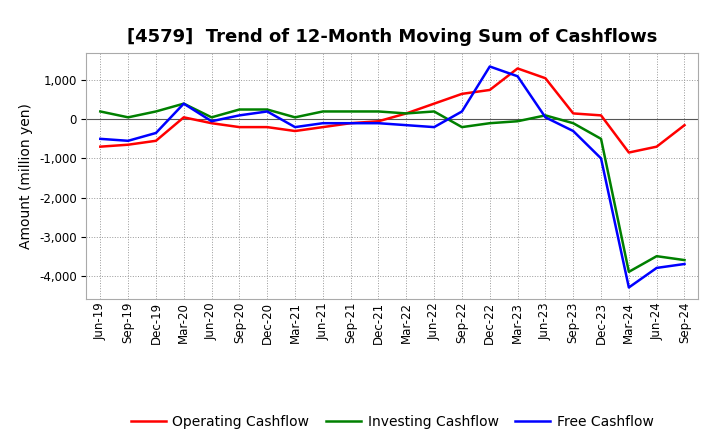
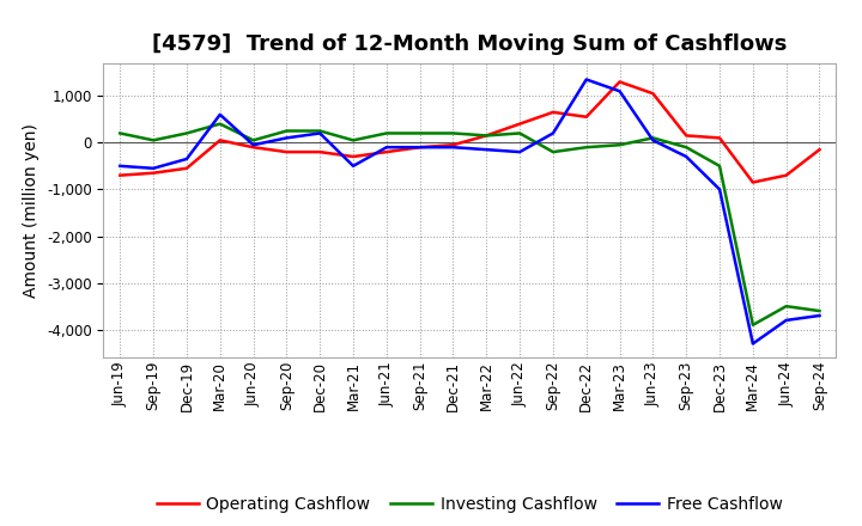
Free Cashflow/Mar-20: 400 -> 600
Free Cashflow/Mar-21: -200 -> -500
Operating Cashflow/Dec-22: 750 -> 550
